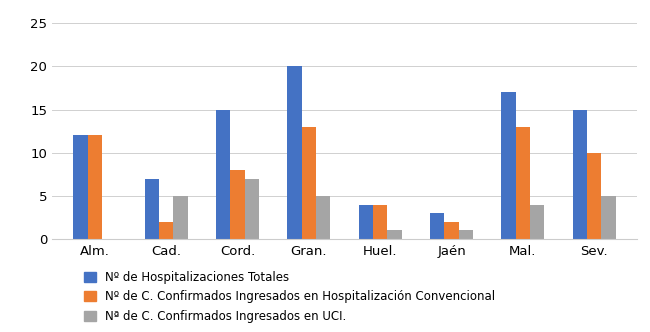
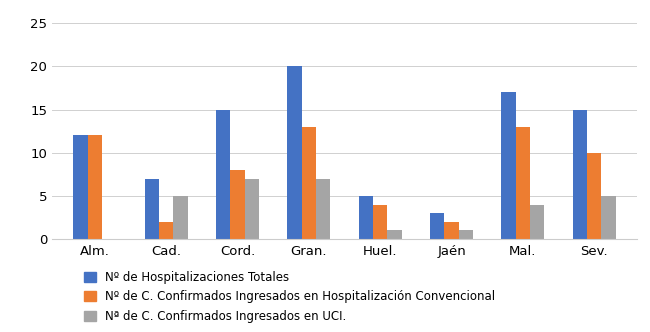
Nª de C. Confirmados Ingresados en UCI./Gran.: 5 -> 7
Nº de Hospitalizaciones Totales/Huel.: 4 -> 5
